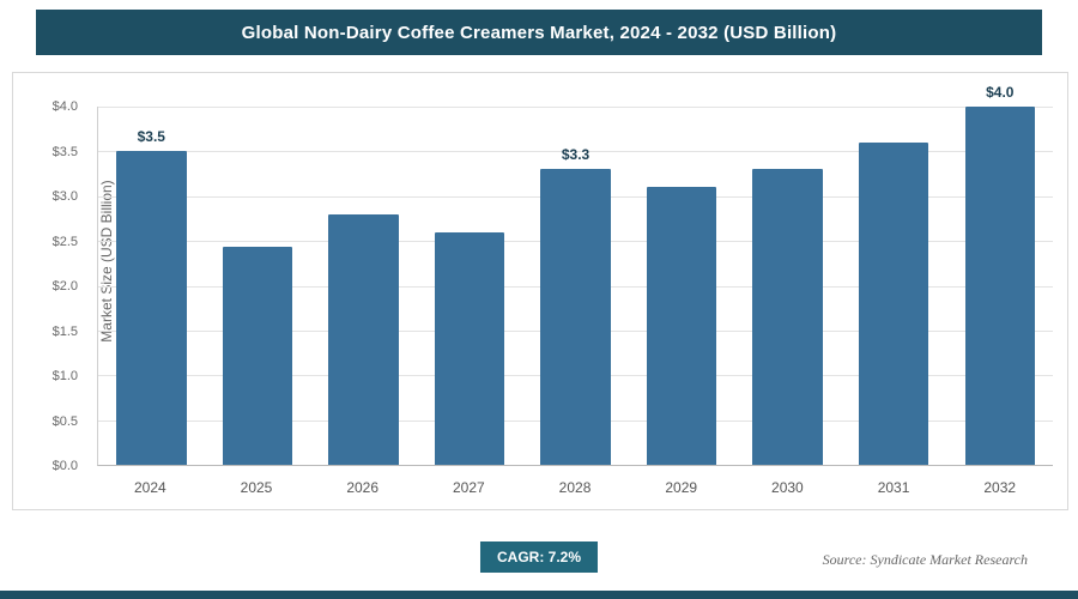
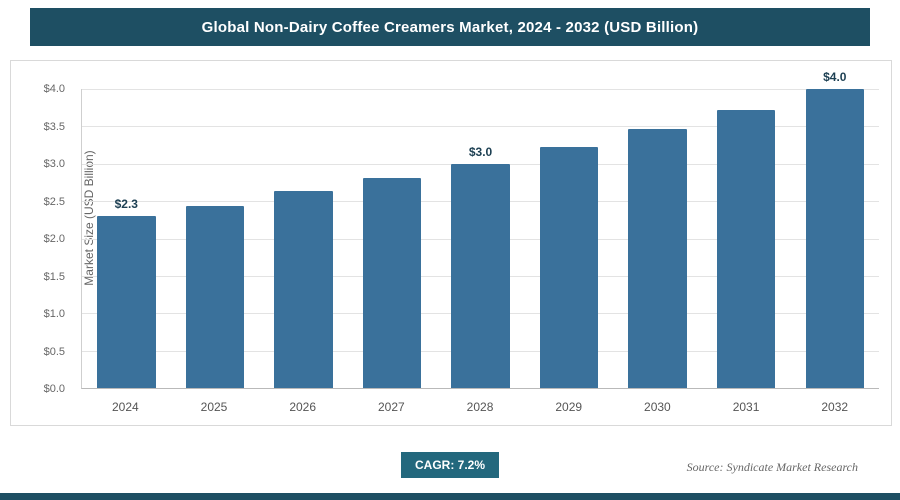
2024: $3.5 -> $2.3
2026: $2.8 -> $2.6
2027: $2.6 -> $2.8
2028: $3.3 -> $3.0
2029: $3.1 -> $3.2
2030: $3.3 -> $3.5
2031: $3.6 -> $3.7
